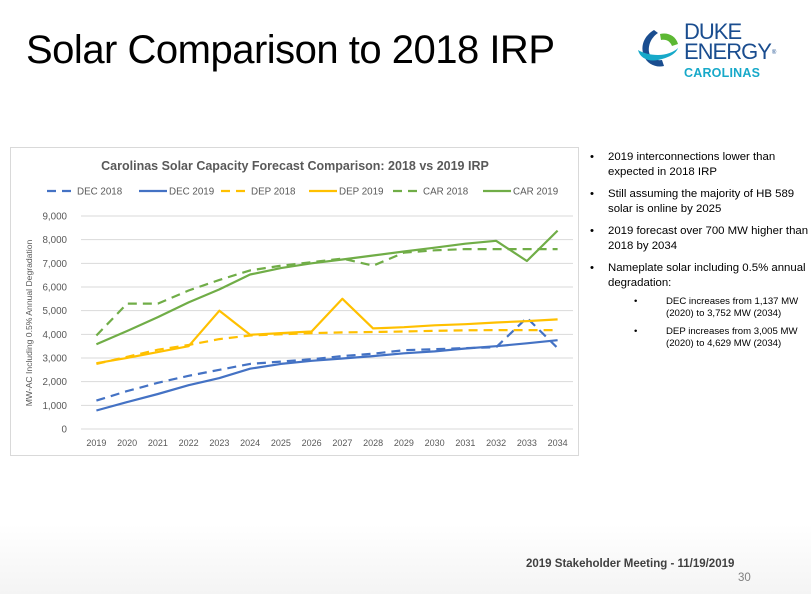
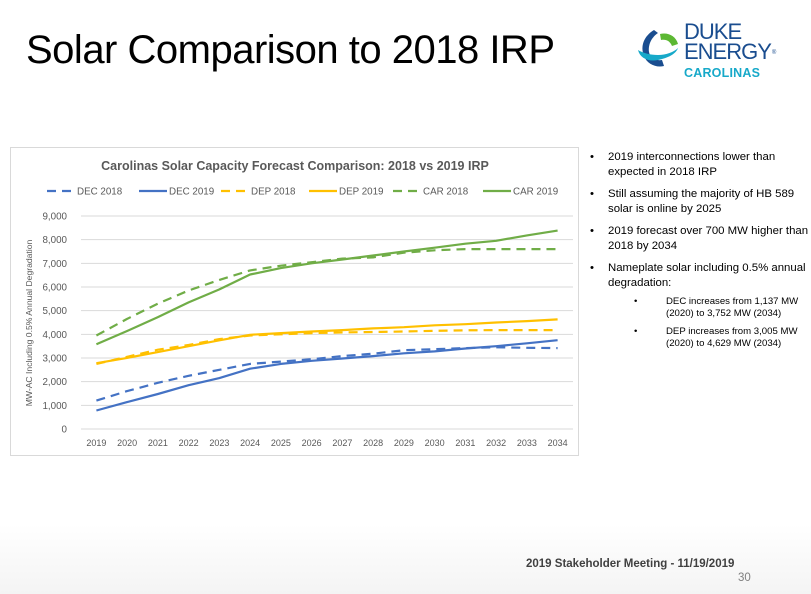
CAR 2018/2020: 5300 -> 4600
DEP 2019/2023: 5000 -> 3800
DEP 2019/2027: 5500 -> 4200
CAR 2018/2028: 6900 -> 7200
DEC 2018/2033: 4700 -> 3400
CAR 2019/2033: 7100 -> 8200
